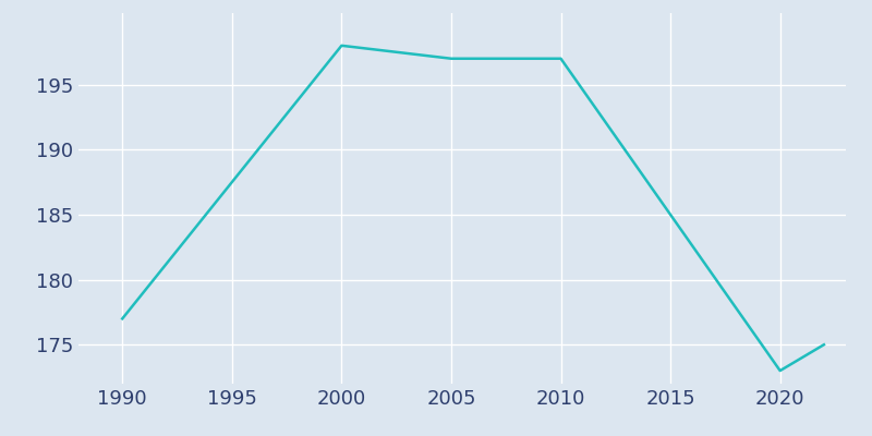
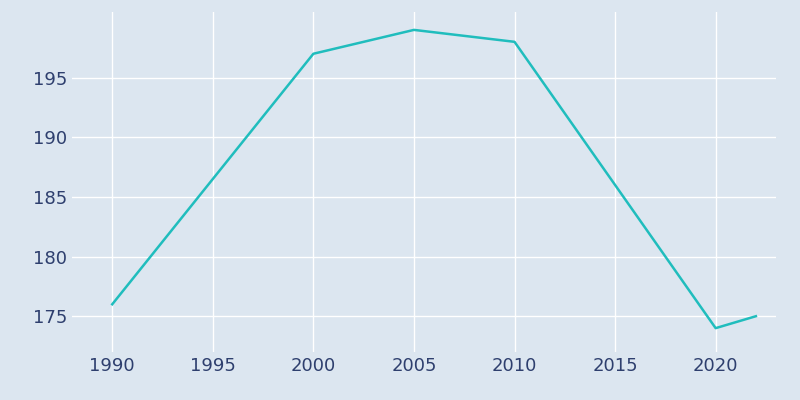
1990: 177 -> 176
2000: 198 -> 197
2005: 197 -> 199
2010: 197 -> 198
2020: 173 -> 174
